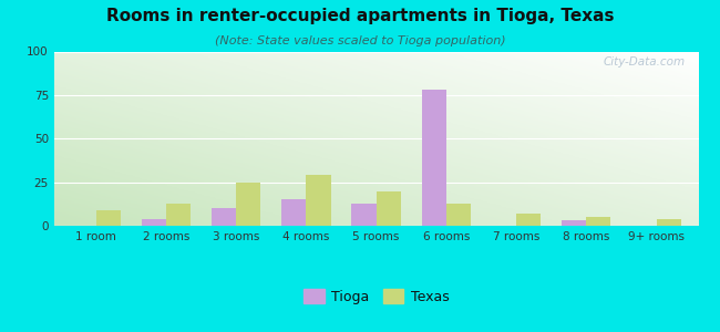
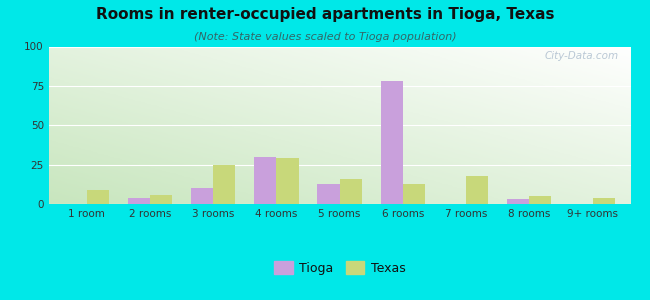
Texas/2 rooms: 13 -> 6
Tioga/4 rooms: 15 -> 30
Texas/5 rooms: 20 -> 16
Texas/7 rooms: 7 -> 18
